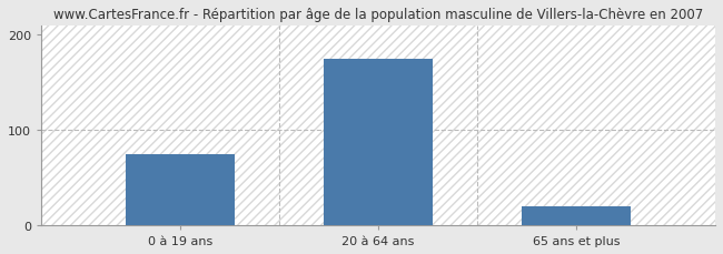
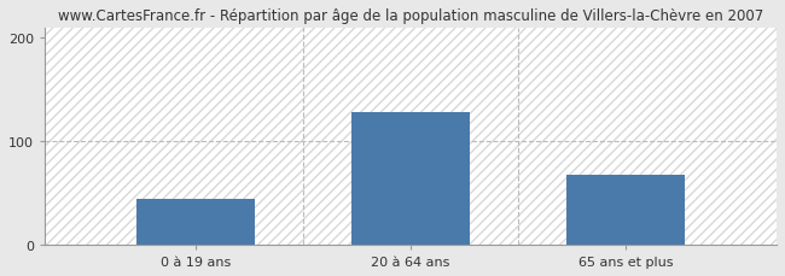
0 à 19 ans: 75 -> 44
20 à 64 ans: 175 -> 128
65 ans et plus: 20 -> 68
